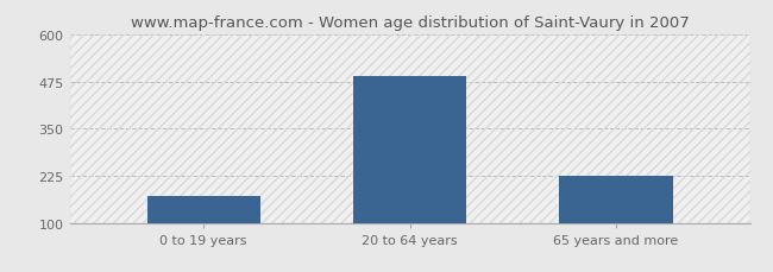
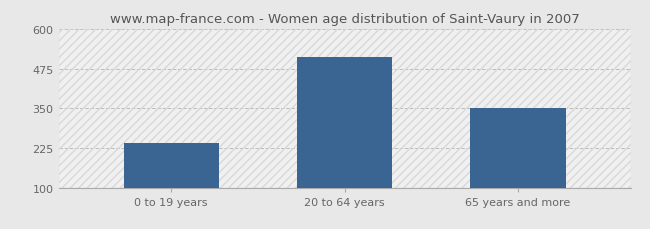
0 to 19 years: 170 -> 240
20 to 64 years: 490 -> 510
65 years and more: 225 -> 350
